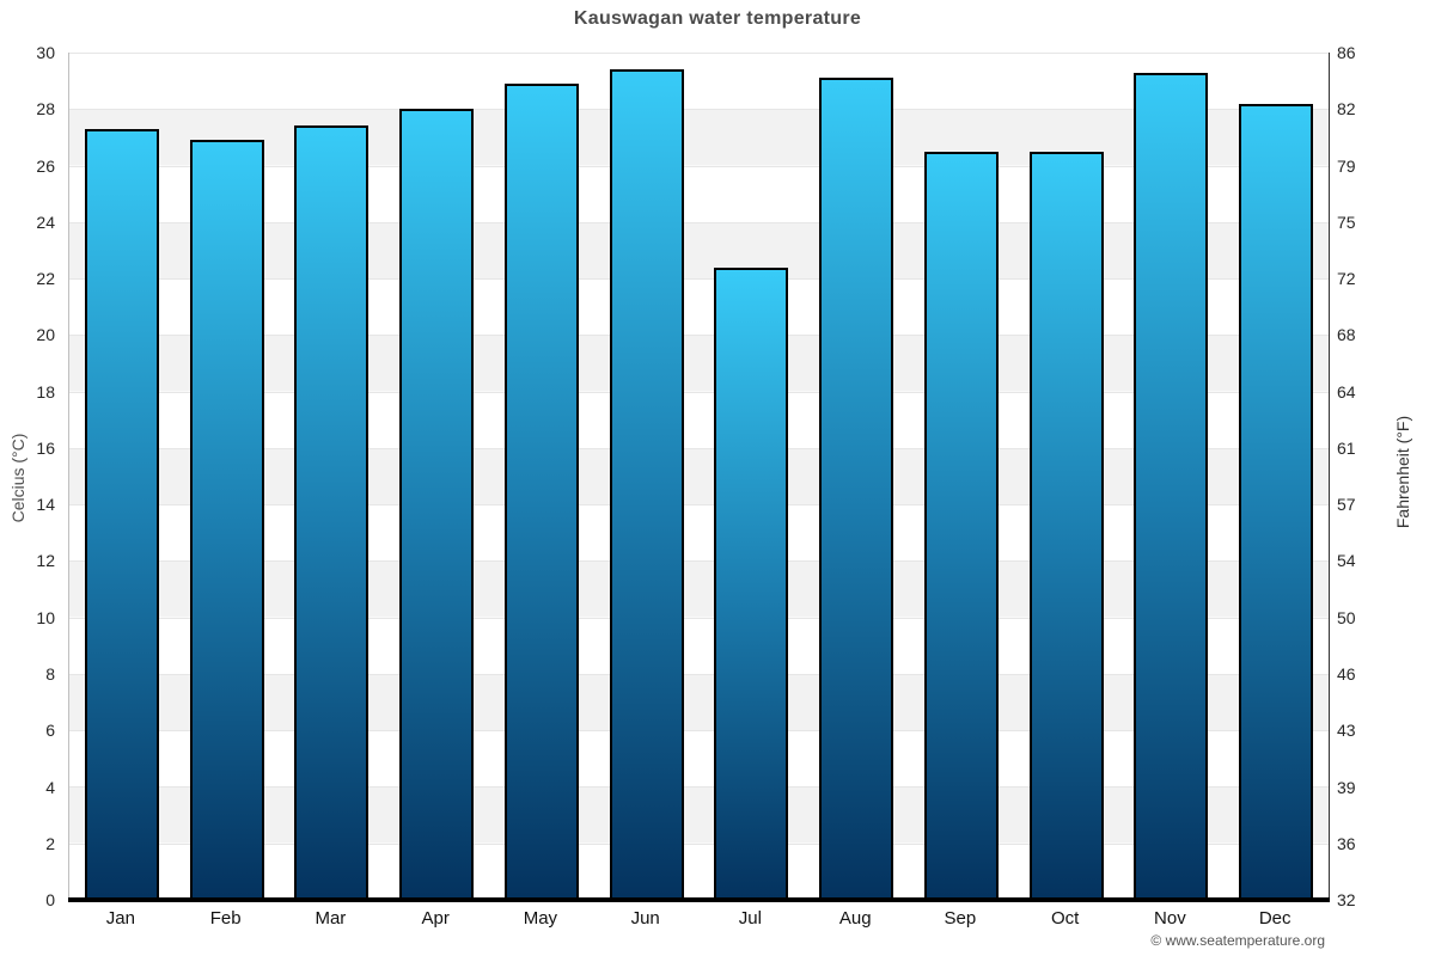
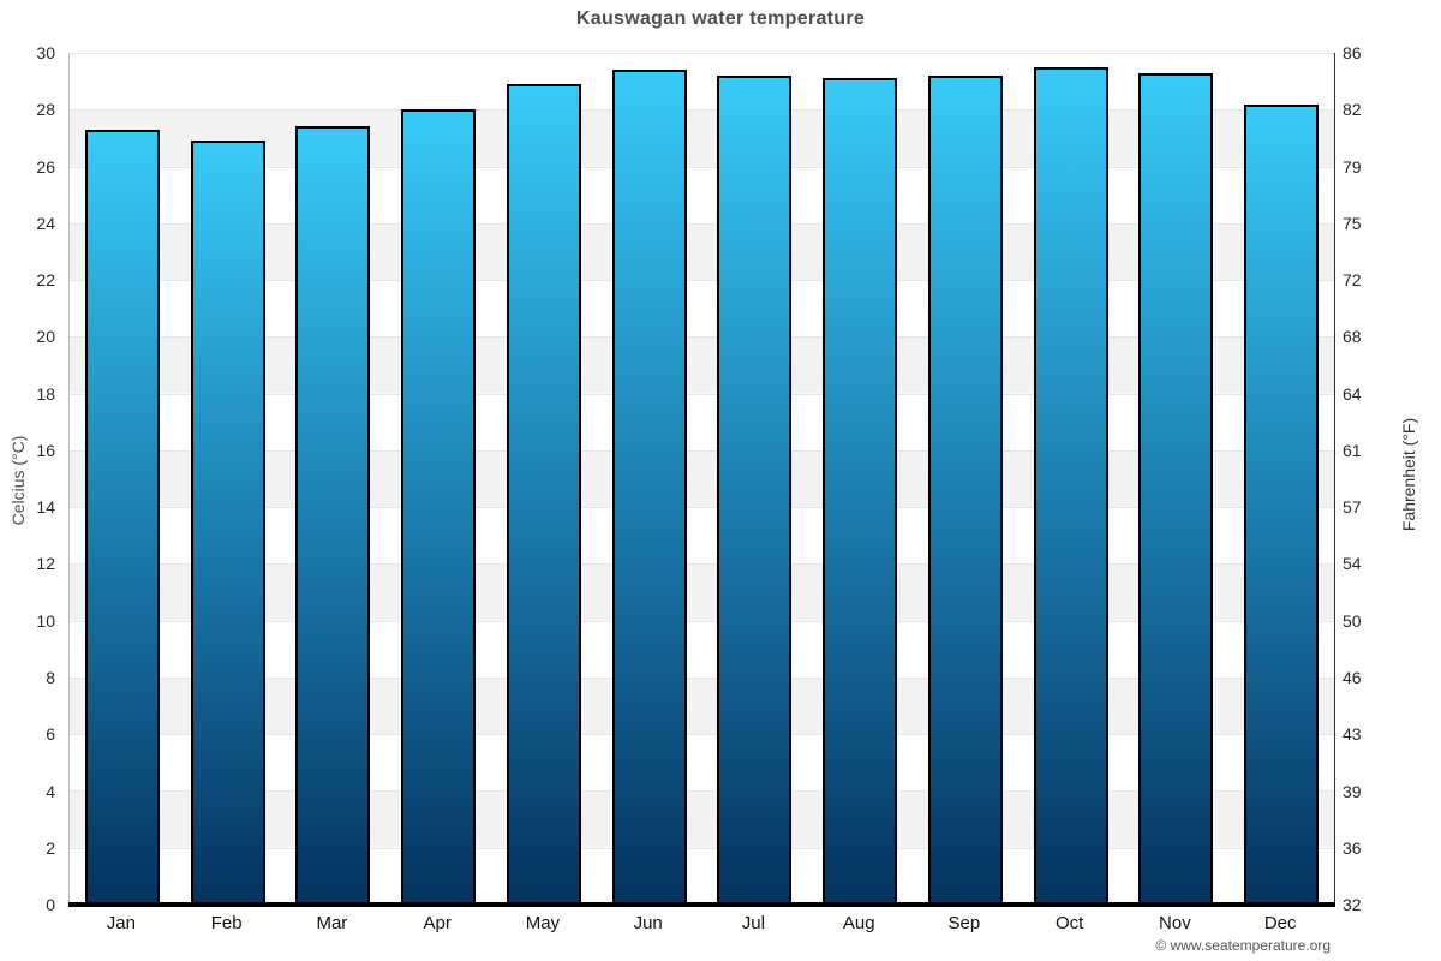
Jul: 22.4 -> 29.2
Sep: 26.5 -> 29.2
Oct: 26.5 -> 29.5
